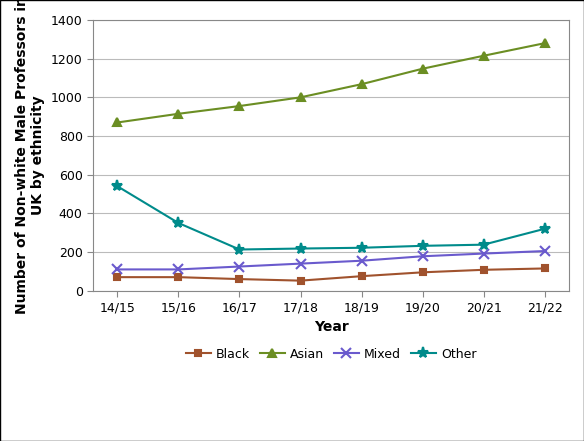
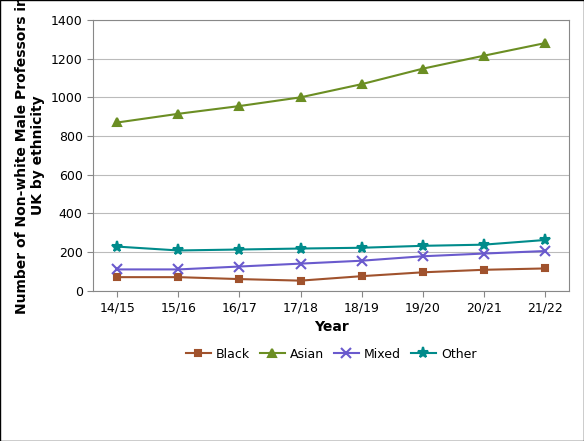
Other/14/15: 540 -> 230
Other/15/16: 350 -> 210
Other/21/22: 320 -> 260
